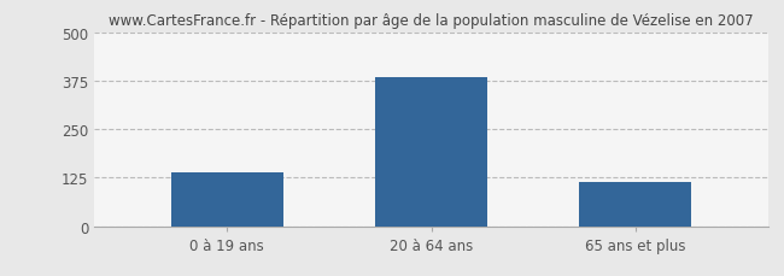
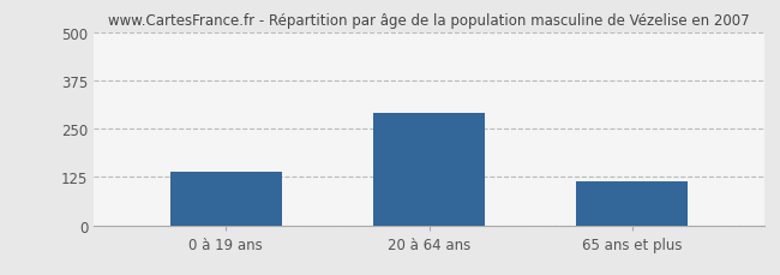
20 à 64 ans: 383 -> 290
